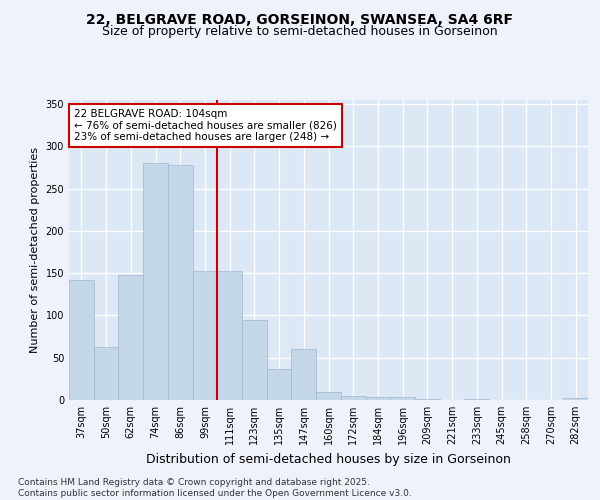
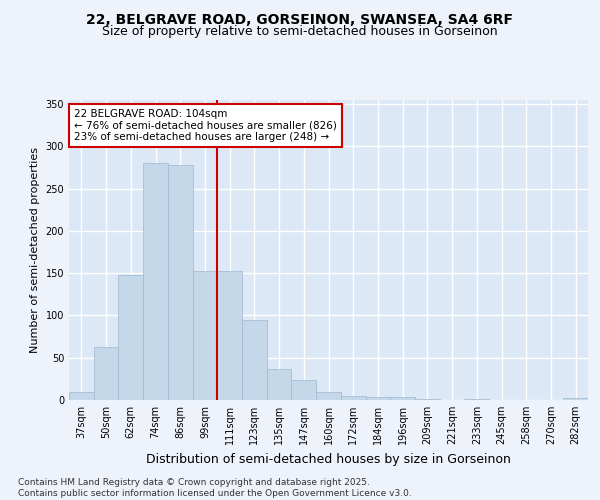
37sqm: 142 -> 10
147sqm: 60 -> 24
